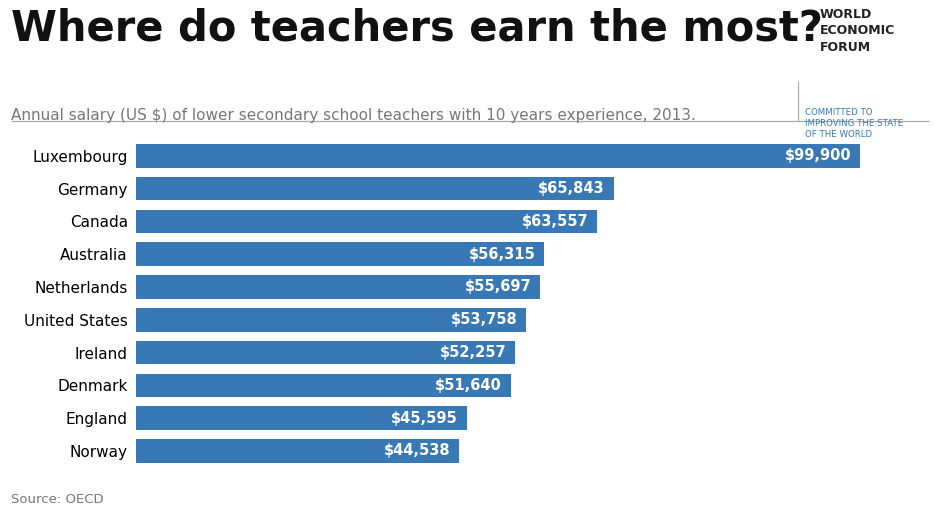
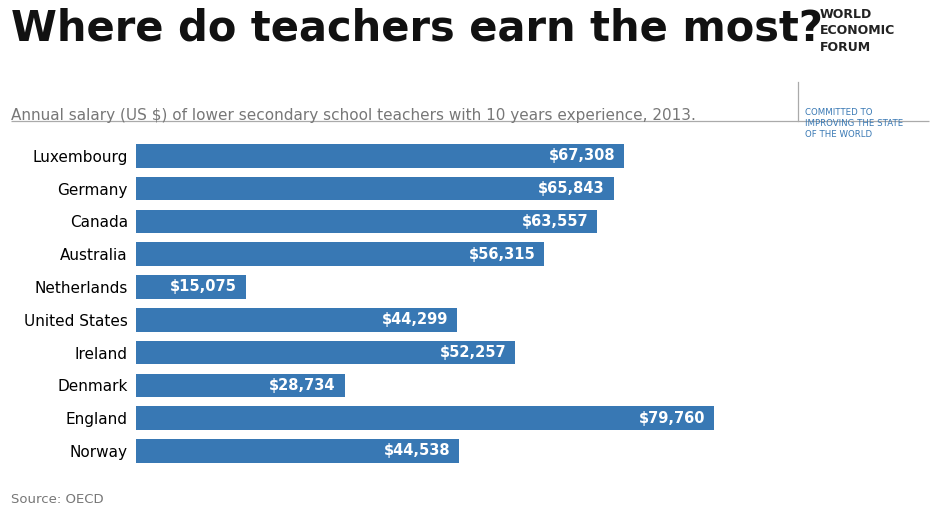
Luxembourg: $99,900 -> $67,308
Netherlands: $55,697 -> $15,075
United States: $53,758 -> $44,299
Denmark: $51,640 -> $28,734
England: $45,595 -> $79,760
